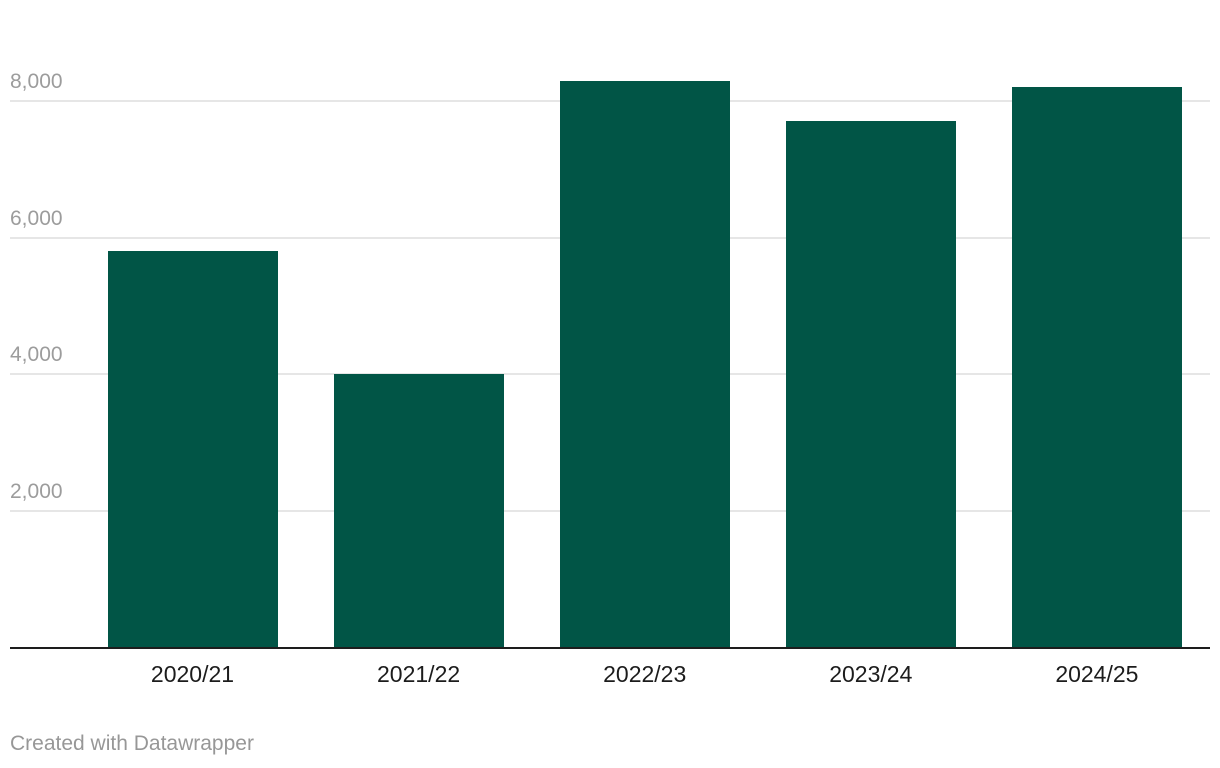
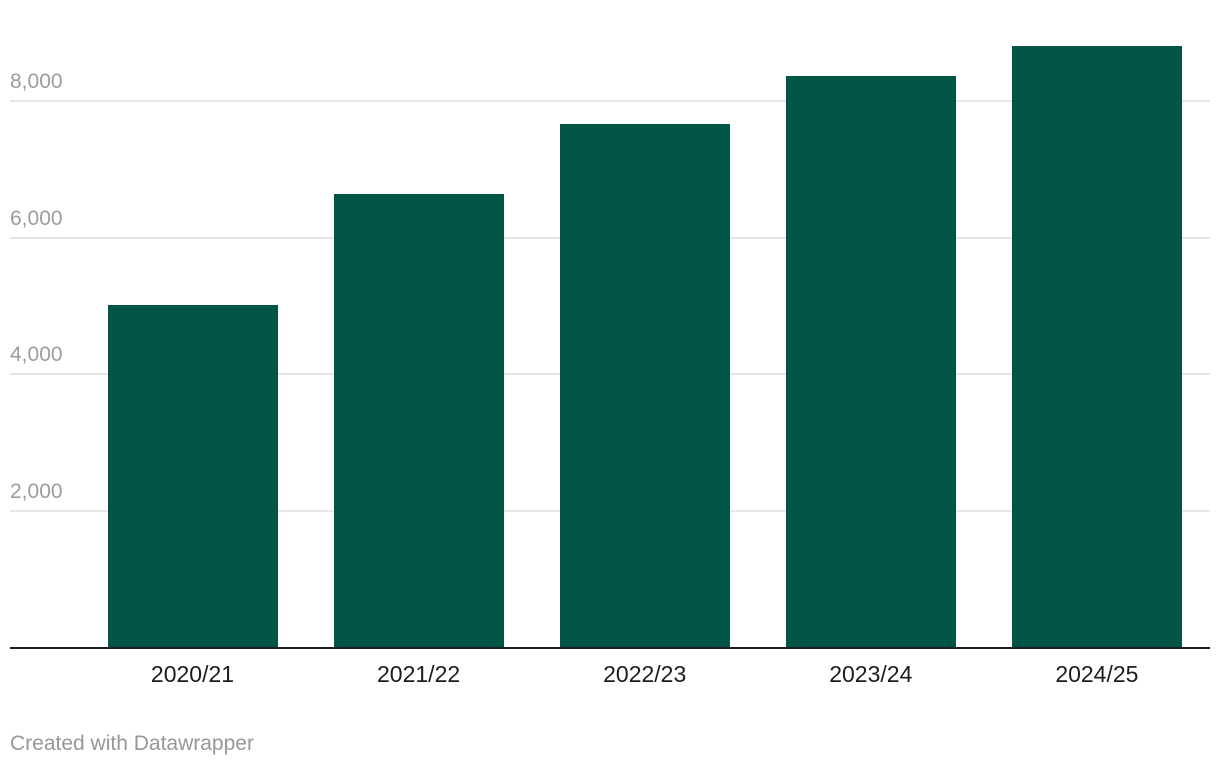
2020/21: 5800 -> 5000
2021/22: 4000 -> 6600
2022/23: 8300 -> 7700
2023/24: 7700 -> 8400
2024/25: 8200 -> 8800
